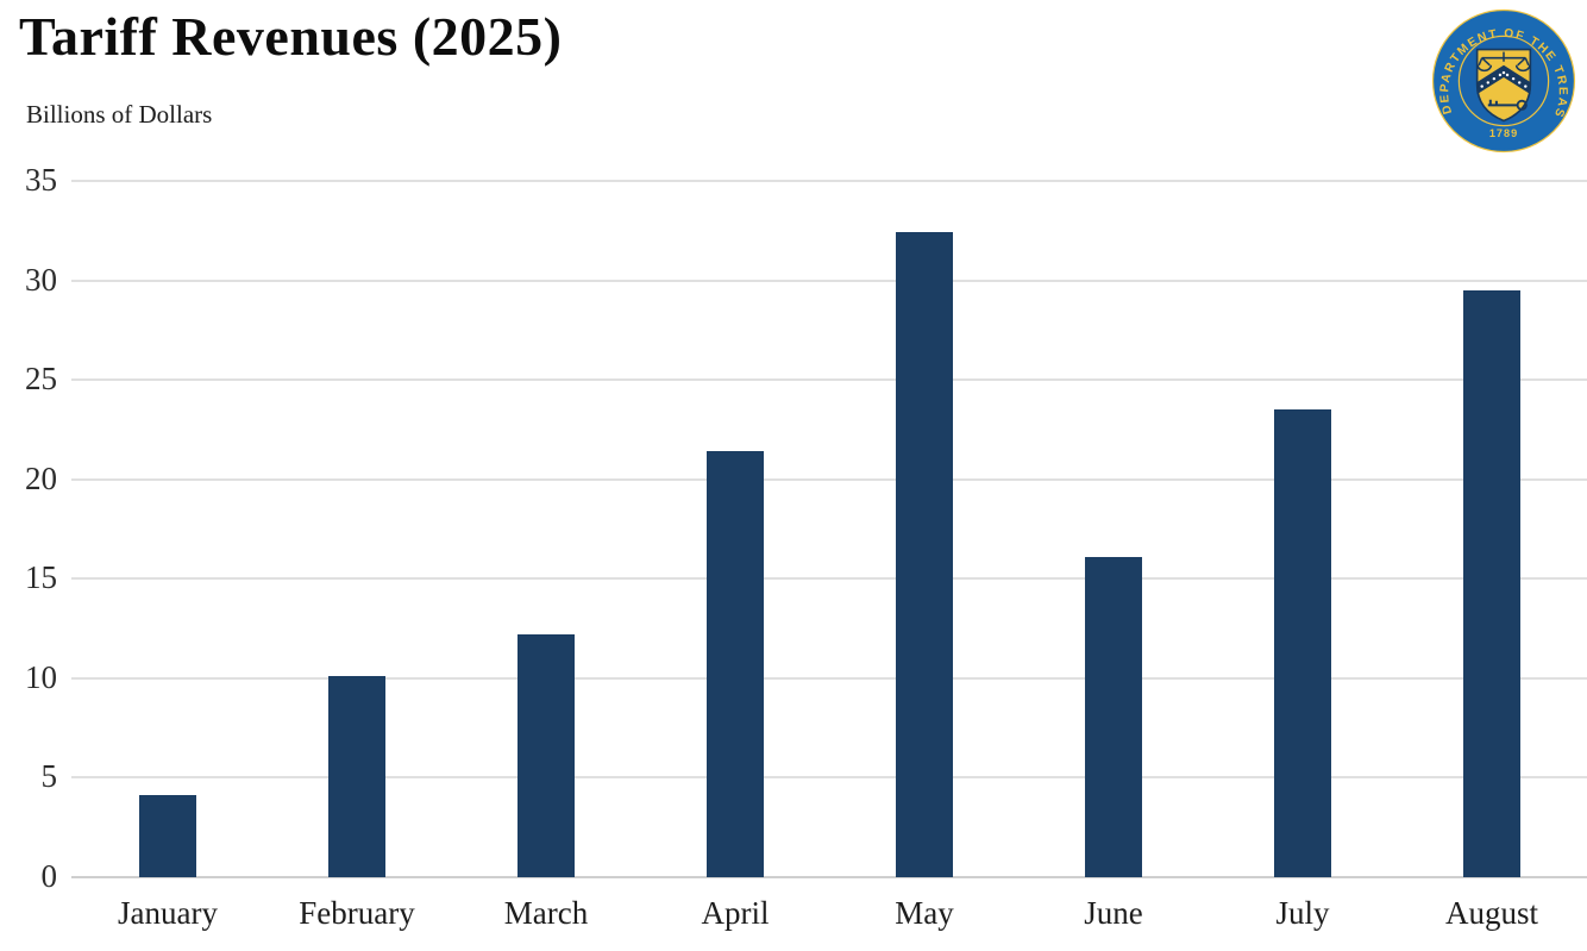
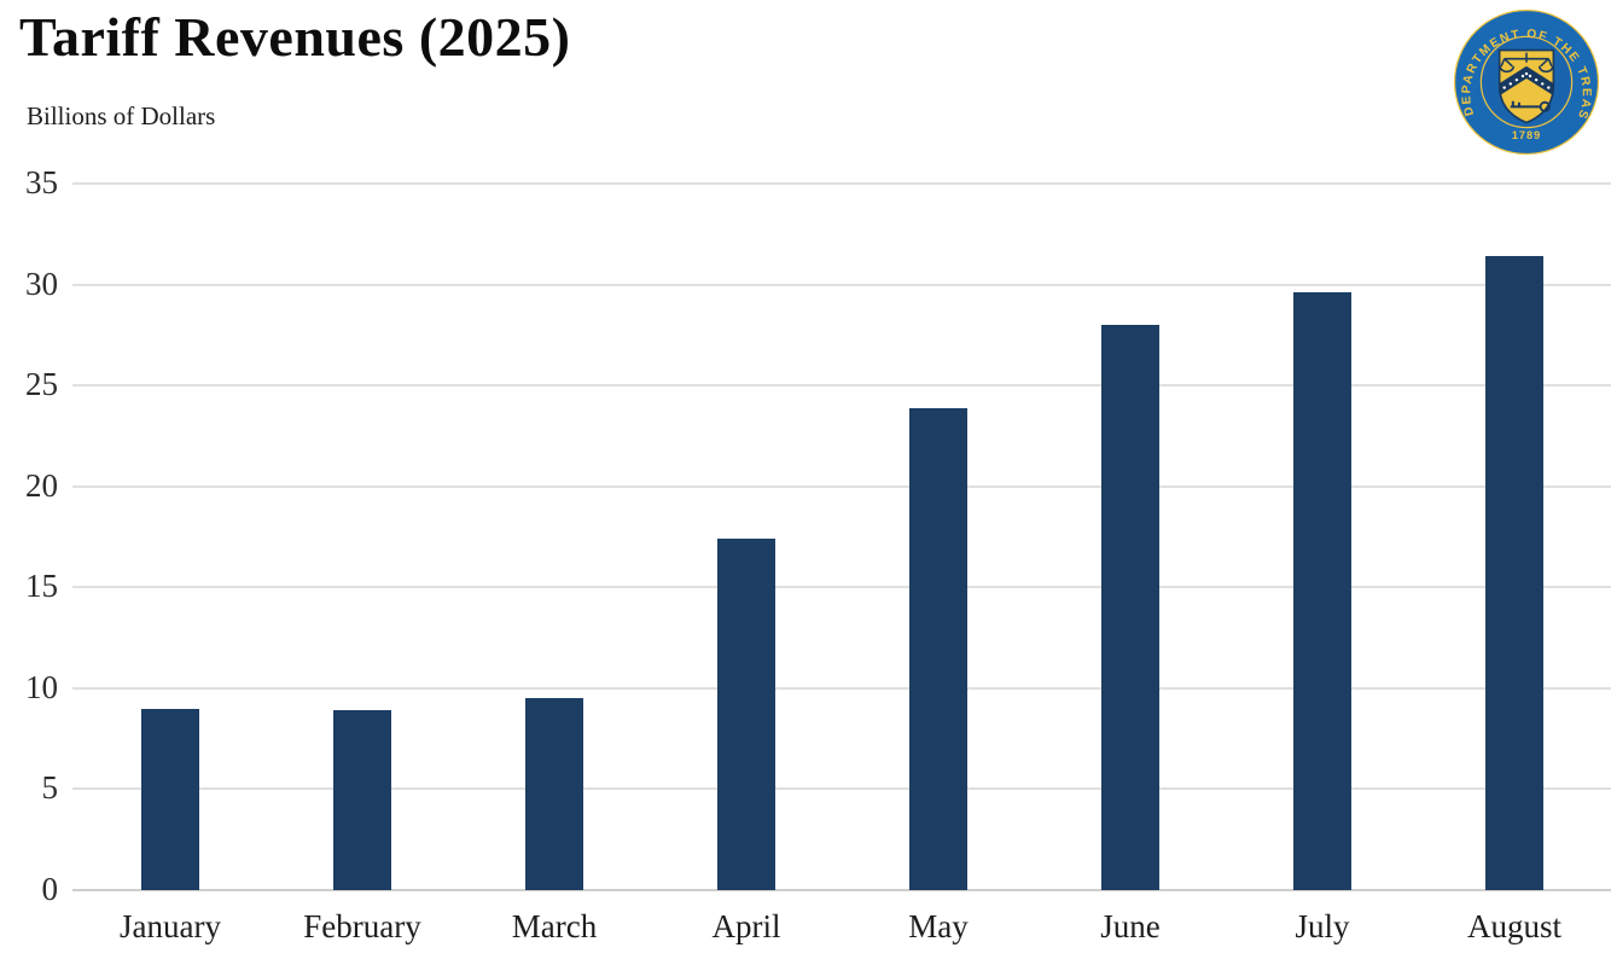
January: 4.1 -> 9.0
February: 10.1 -> 8.9
March: 12.2 -> 9.5
April: 21.4 -> 17.4
May: 32.4 -> 23.9
June: 16.1 -> 28.0
July: 23.5 -> 29.6
August: 29.5 -> 31.4
